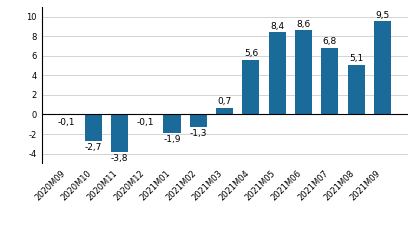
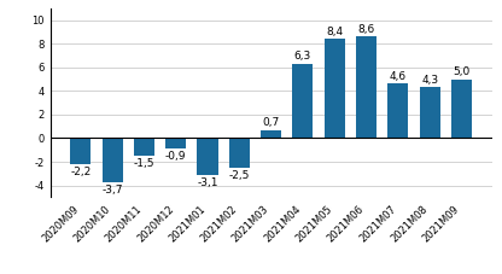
2020M09: -0,1 -> -2,2
2020M10: -2,7 -> -3,7
2020M11: -3,8 -> -1,5
2020M12: -0,1 -> -0,9
2021M01: -1,9 -> -3,1
2021M02: -1,3 -> -2,5
2021M04: 5,6 -> 6,3
2021M07: 6,8 -> 4,6
2021M08: 5,1 -> 4,3
2021M09: 9,5 -> 5,0
